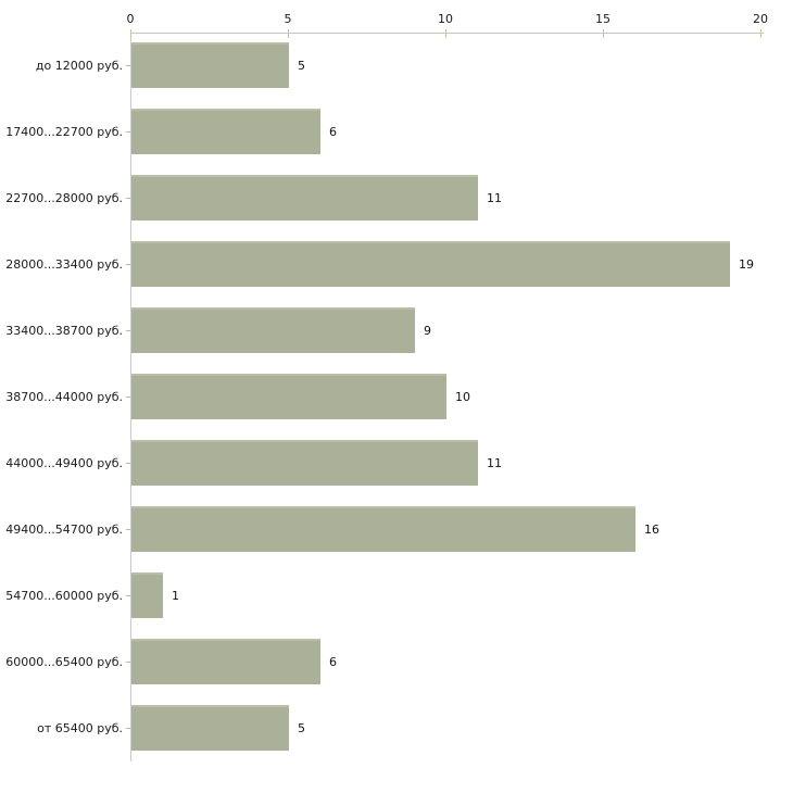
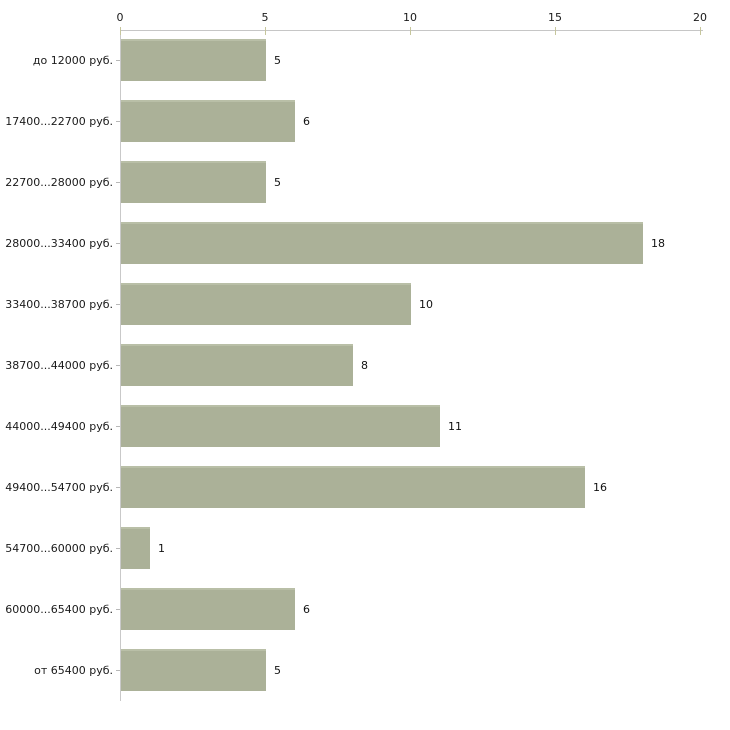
22700...28000 руб.: 11 -> 5
28000...33400 руб.: 19 -> 18
33400...38700 руб.: 9 -> 10
38700...44000 руб.: 10 -> 8
